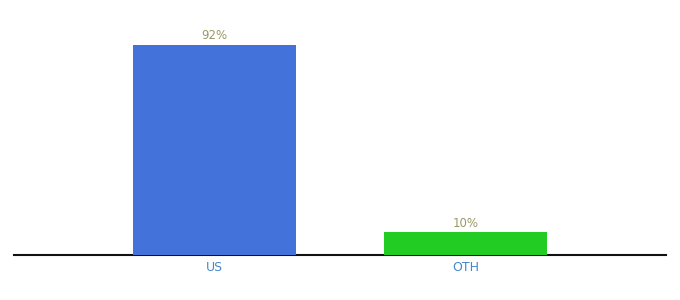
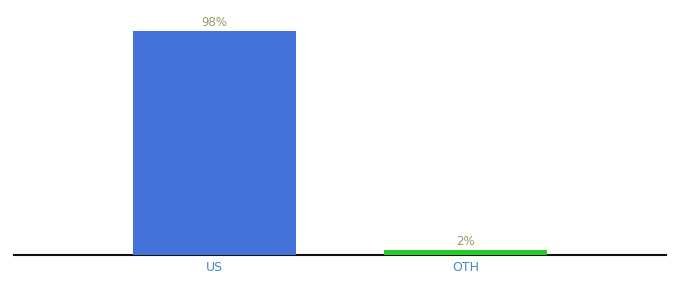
US: 92% -> 98%
OTH: 10% -> 2%
